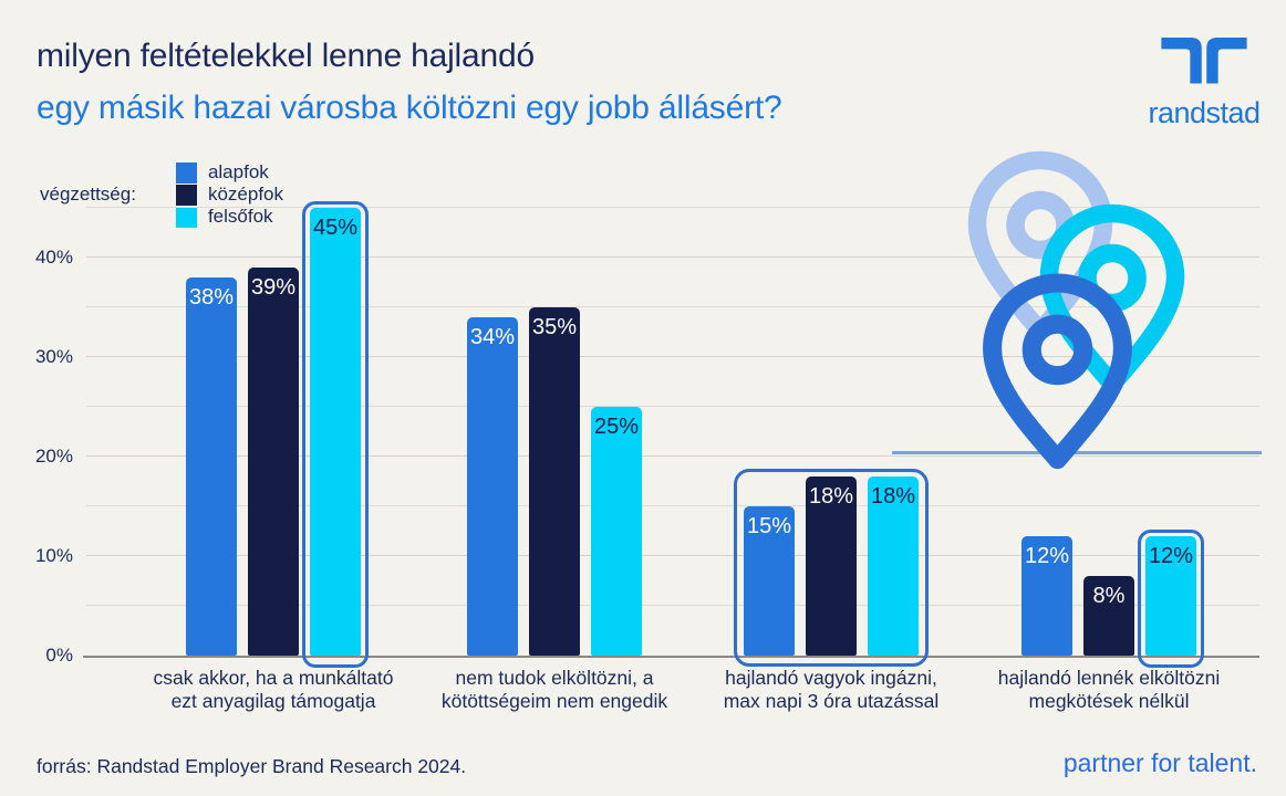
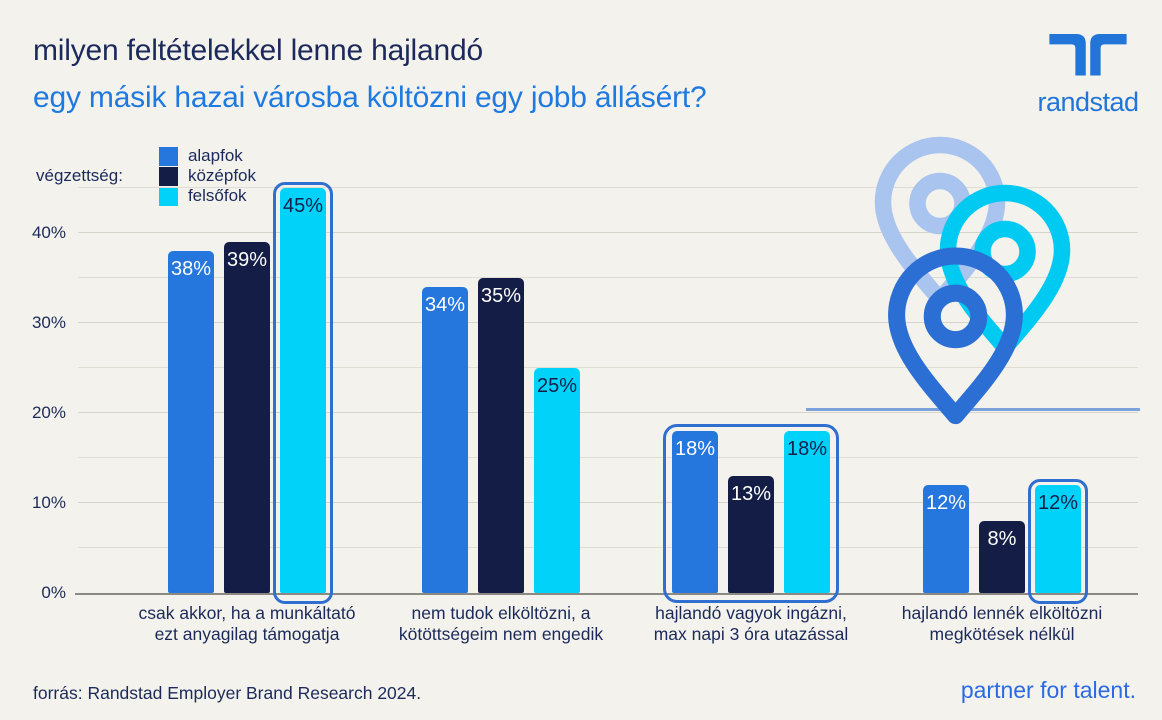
alapfok/hajlandó vagyok ingázni, max napi 3 óra utazással: 15% -> 18%
középfok/hajlandó vagyok ingázni, max napi 3 óra utazással: 18% -> 13%
